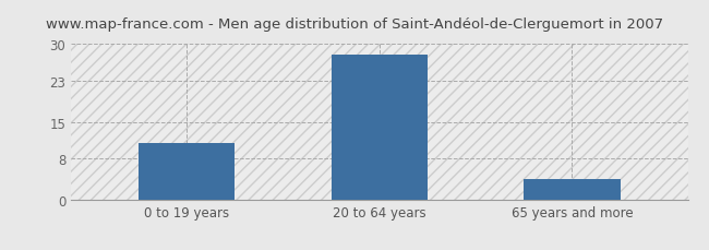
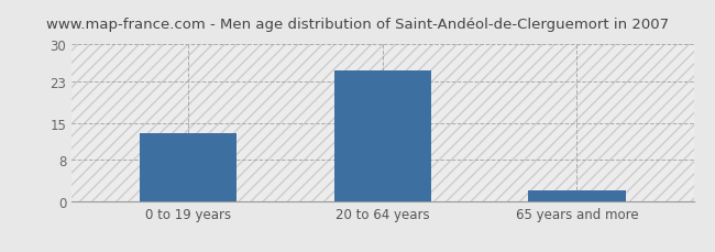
0 to 19 years: 11 -> 13
20 to 64 years: 28 -> 25
65 years and more: 4 -> 2
